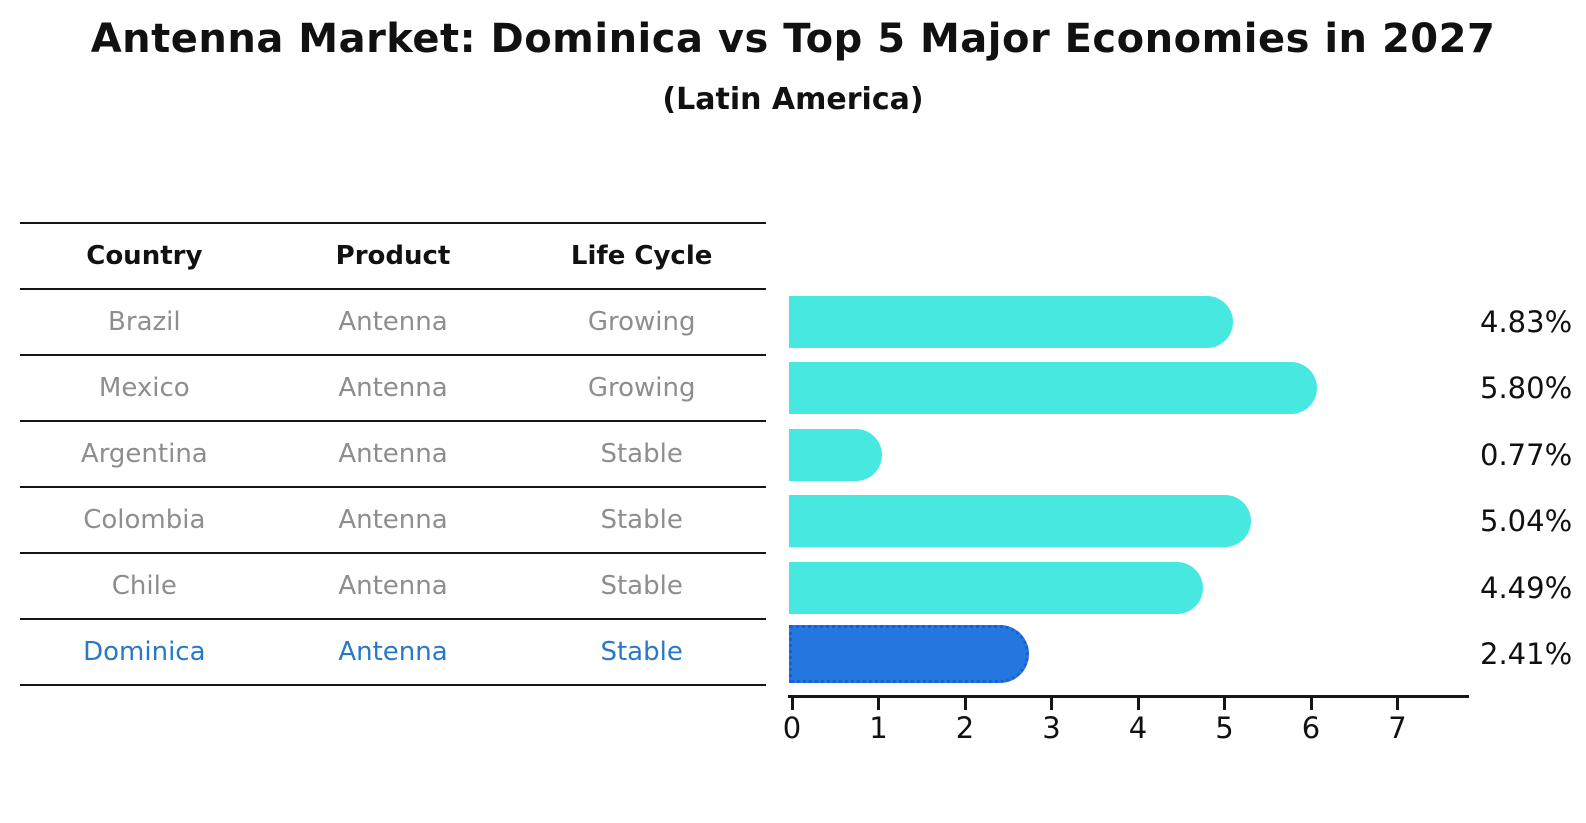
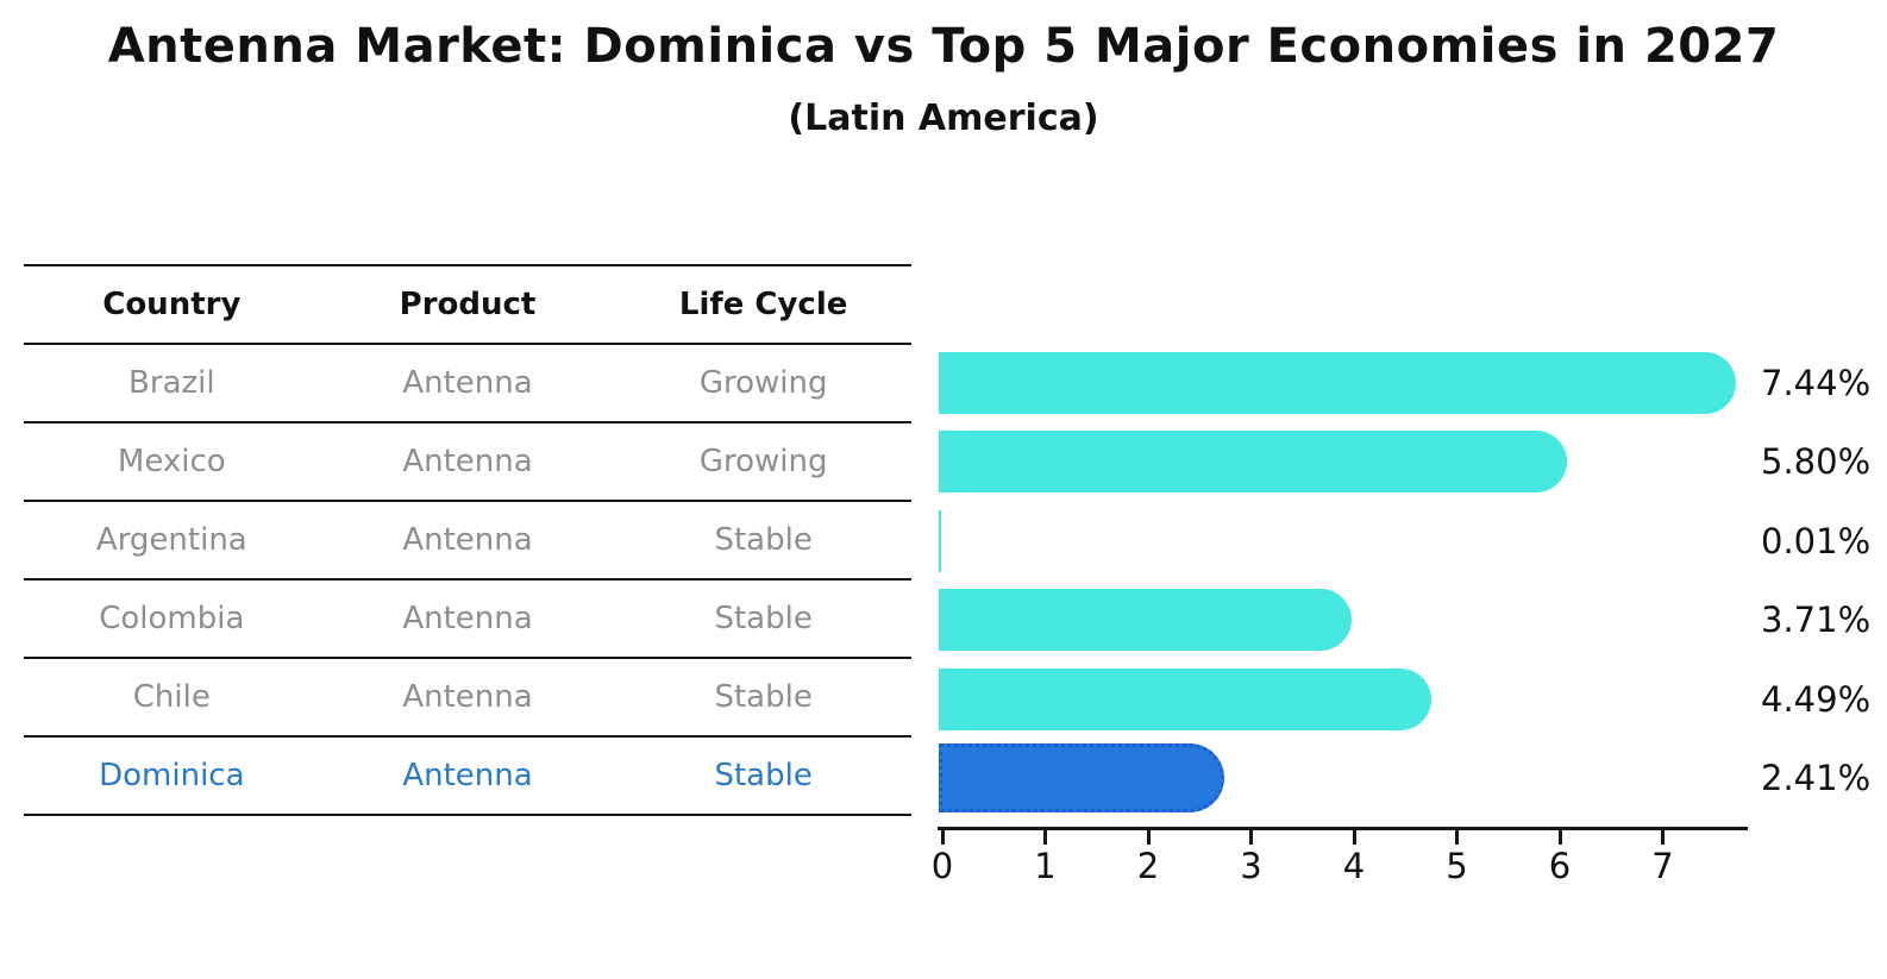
Brazil: 4.83% -> 7.44%
Argentina: 0.77% -> 0.01%
Colombia: 5.04% -> 3.71%
